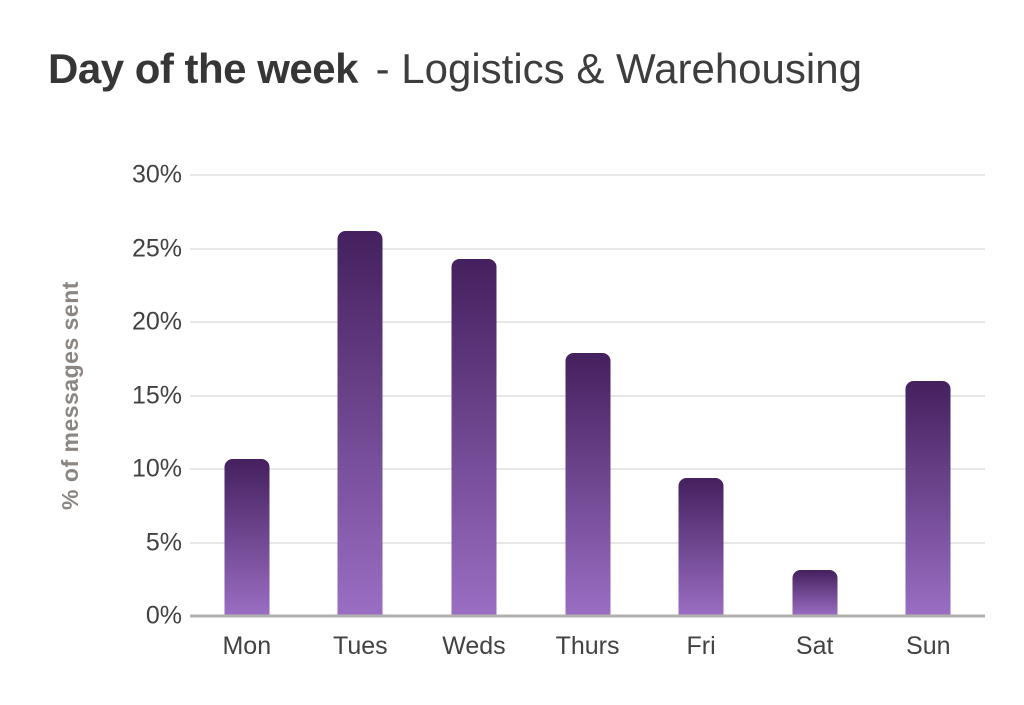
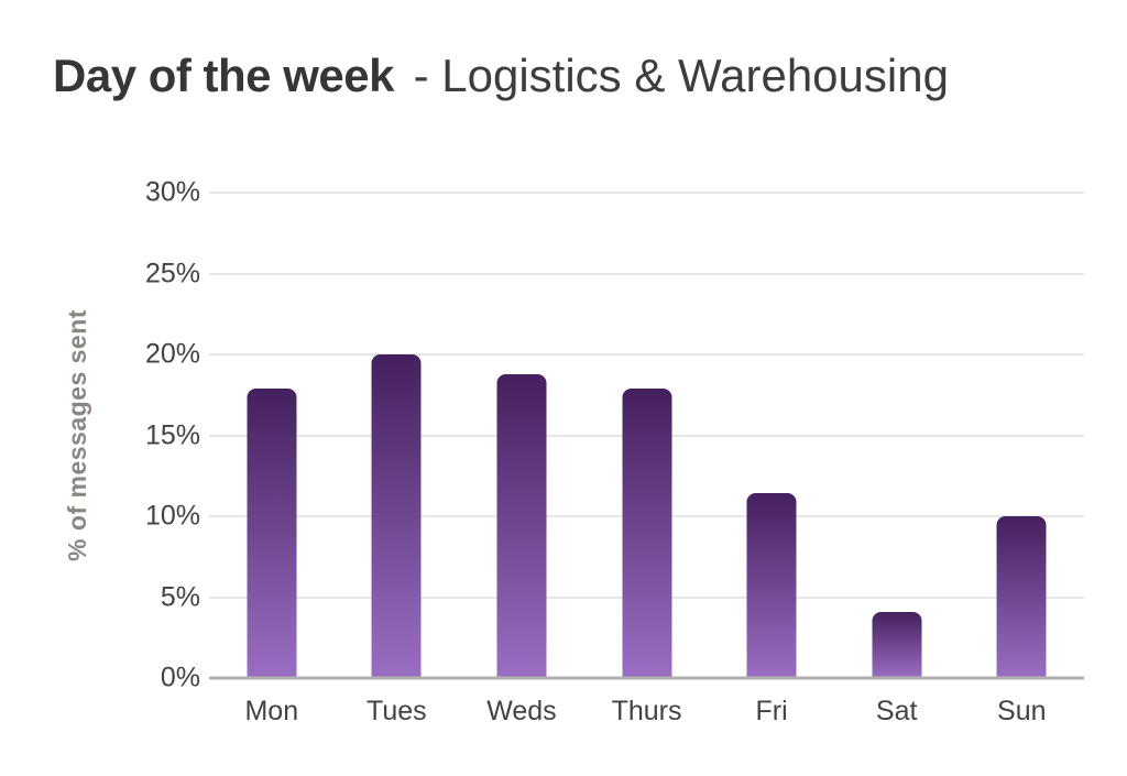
Mon: 10.7% -> 17.9%
Tues: 26.2% -> 20.0%
Weds: 24.3% -> 18.8%
Fri: 9.4% -> 11.4%
Sat: 3.1% -> 4.1%
Sun: 16.0% -> 10.0%
